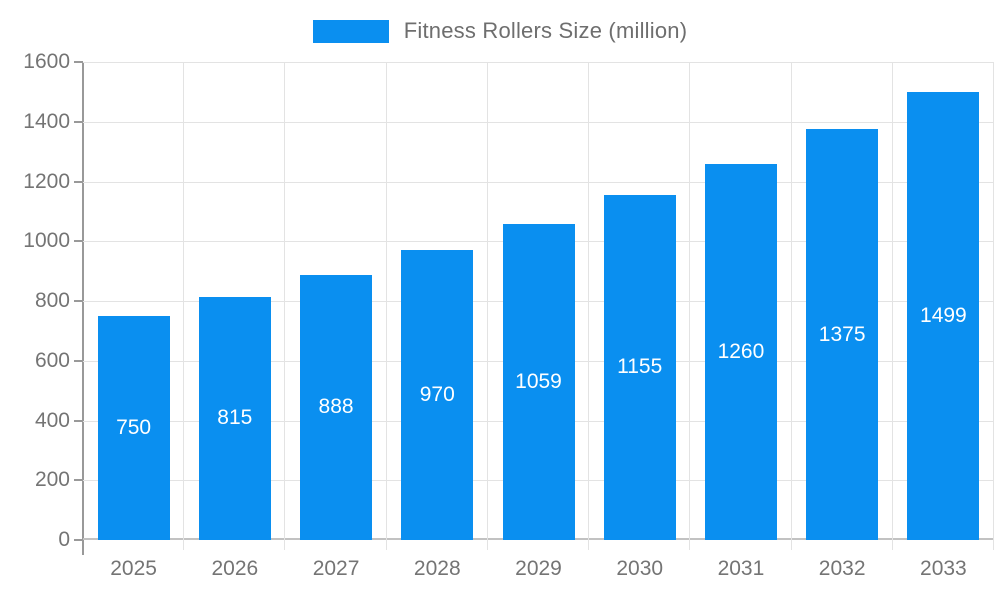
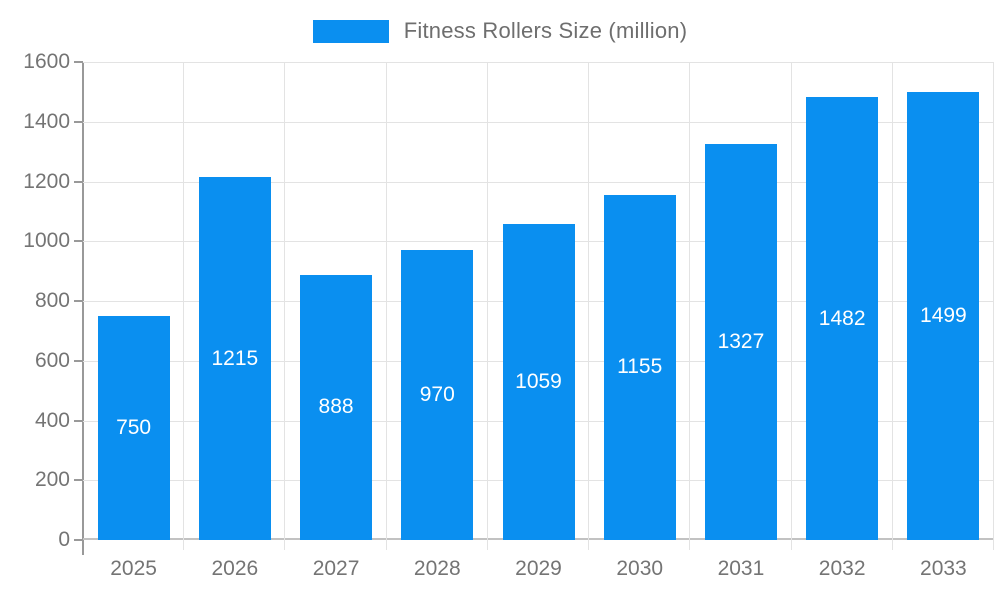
2026: 815 -> 1215
2031: 1260 -> 1327
2032: 1375 -> 1482
